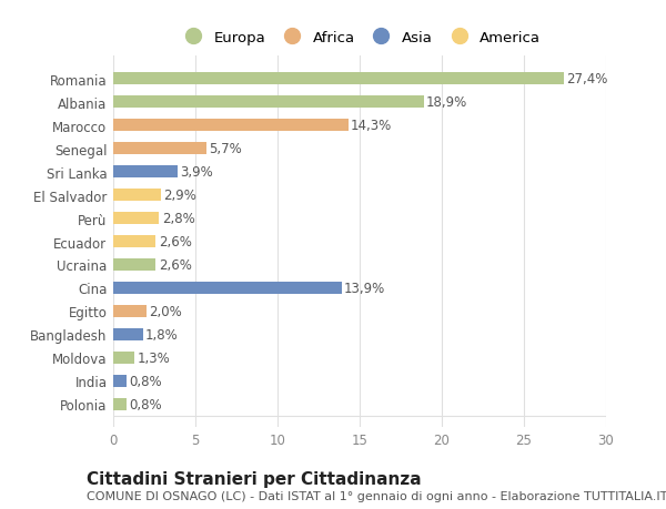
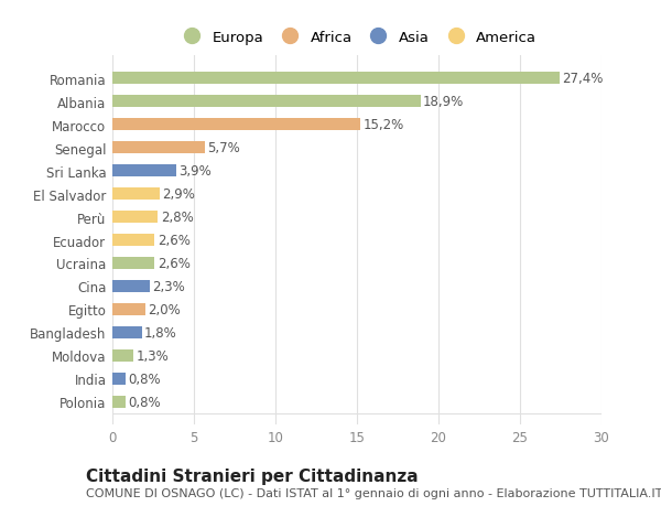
Marocco: 14,3% -> 15,2%
Cina: 13,9% -> 2,3%
